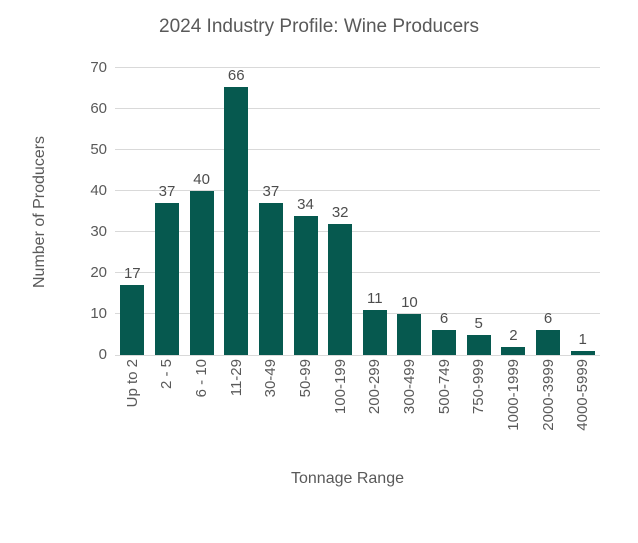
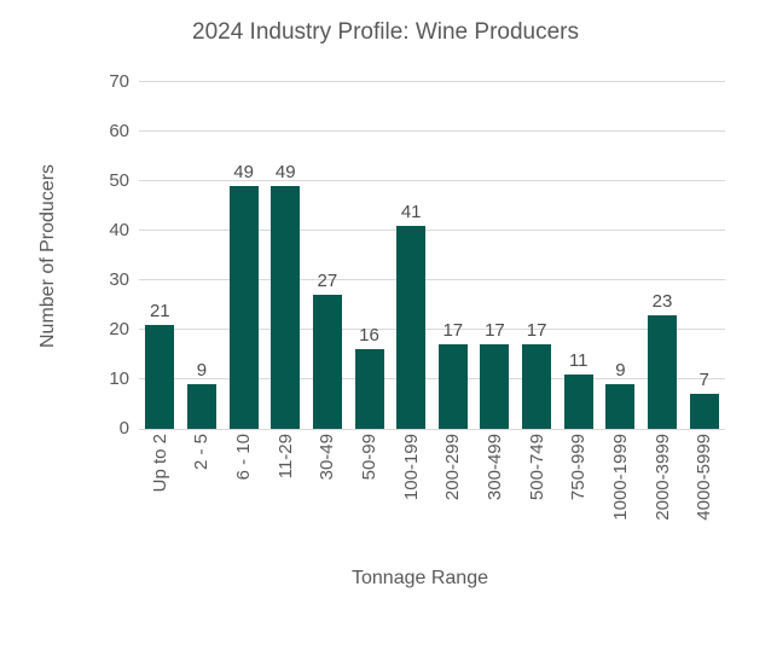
Up to 2: 17 -> 21
2 - 5: 37 -> 9
6 - 10: 40 -> 49
11-29: 66 -> 49
30-49: 37 -> 27
50-99: 34 -> 16
100-199: 32 -> 41
200-299: 11 -> 17
300-499: 10 -> 17
500-749: 6 -> 17
750-999: 5 -> 11
1000-1999: 2 -> 9
2000-3999: 6 -> 23
4000-5999: 1 -> 7
